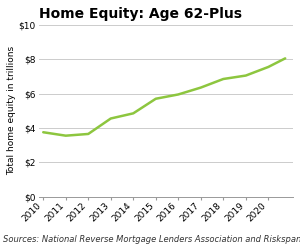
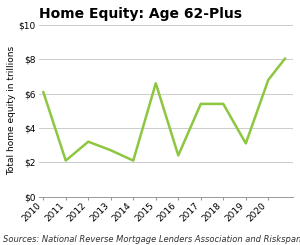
2010: $3.8 -> $6.1
2011: $3.5 -> $2.1
2012: $3.6 -> $3.2
2013: $4.5 -> $2.7
2014: $4.8 -> $2.1
2015: $5.7 -> $6.6
2016: $6.0 -> $2.4
2017: $6.3 -> $5.4
2018: $6.8 -> $5.4
2019: $7.0 -> $3.1
2020: $7.5 -> $6.8
